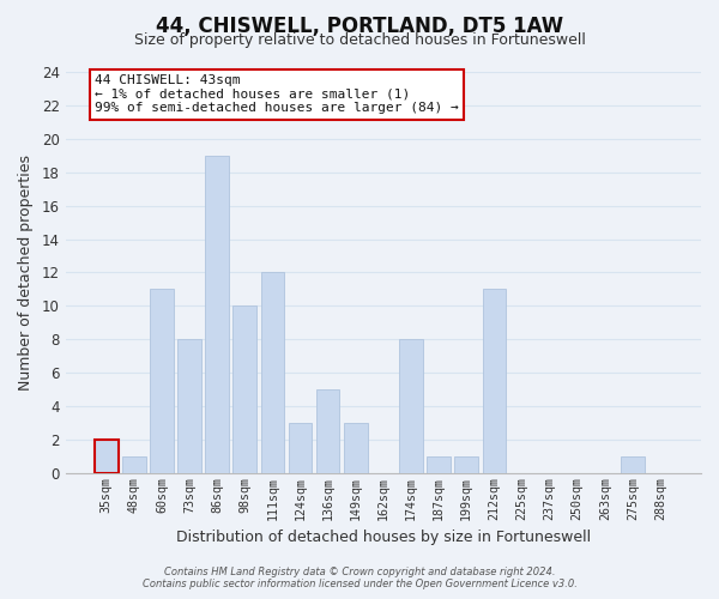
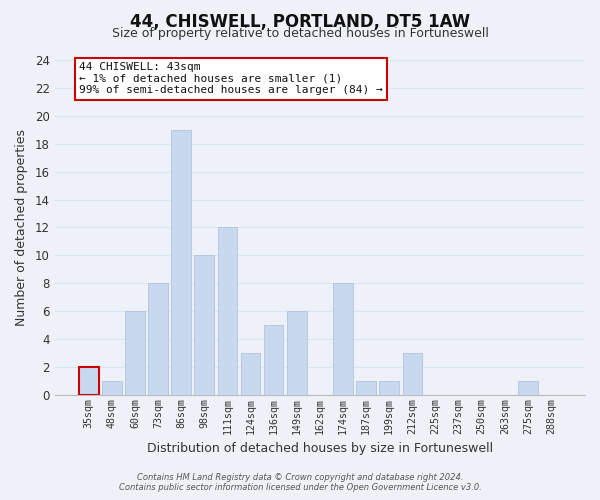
60sqm: 11 -> 6
149sqm: 3 -> 6
212sqm: 11 -> 3
